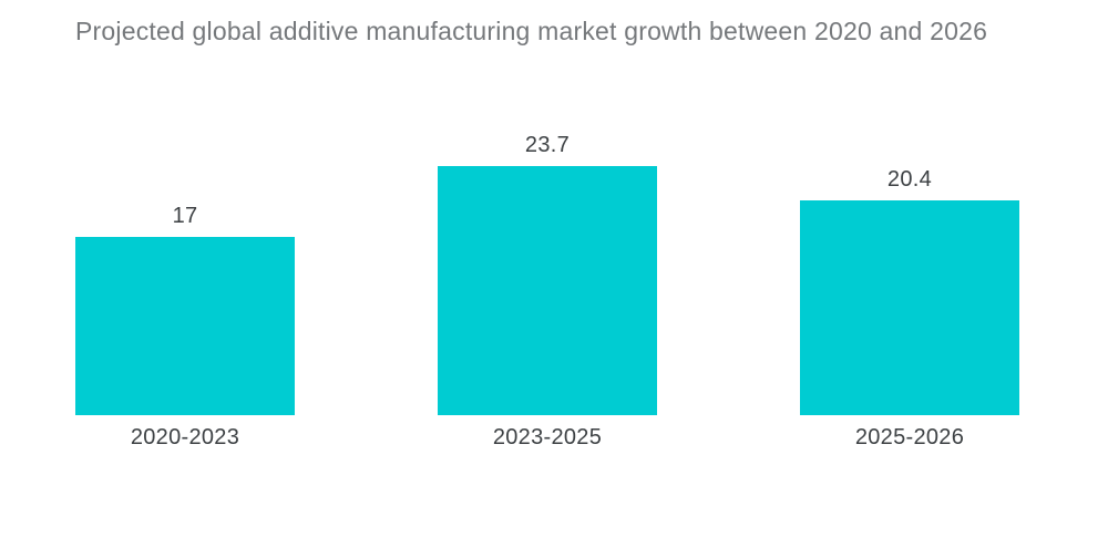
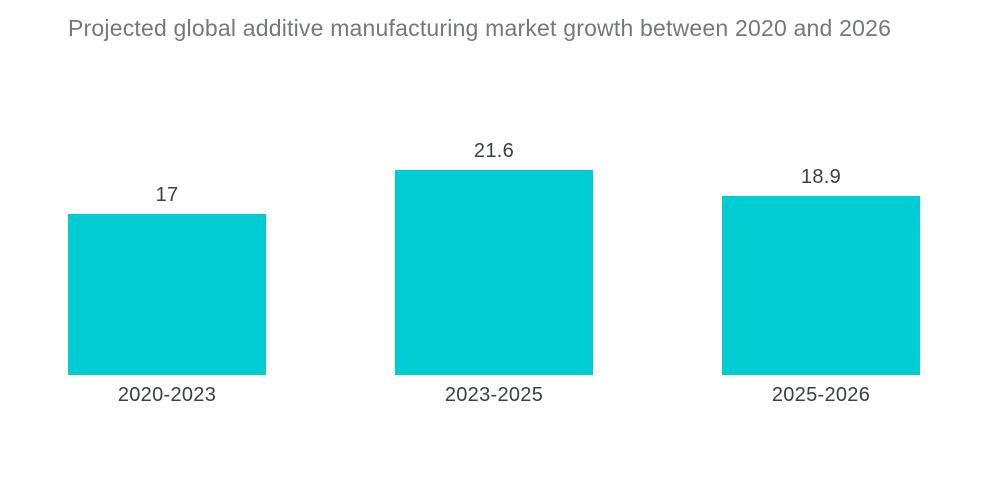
2023-2025: 23.7 -> 21.6
2025-2026: 20.4 -> 18.9
